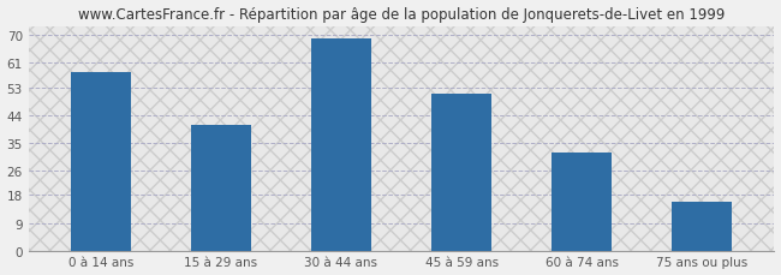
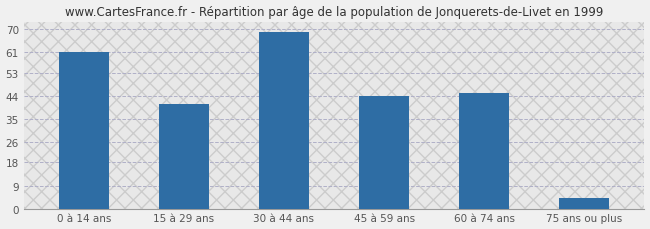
0 à 14 ans: 58 -> 61
45 à 59 ans: 51 -> 44
60 à 74 ans: 32 -> 45
75 ans ou plus: 16 -> 4
